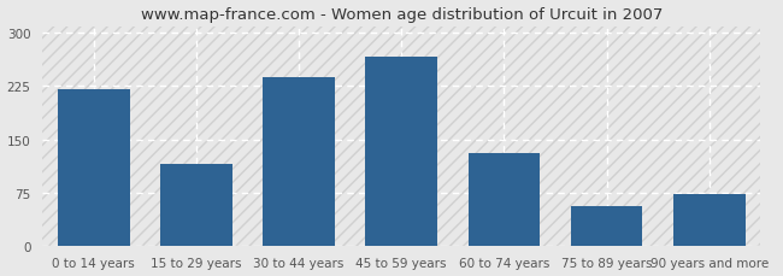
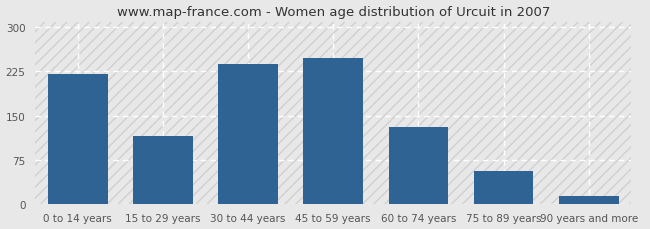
45 to 59 years: 266 -> 248
90 years and more: 72 -> 13
